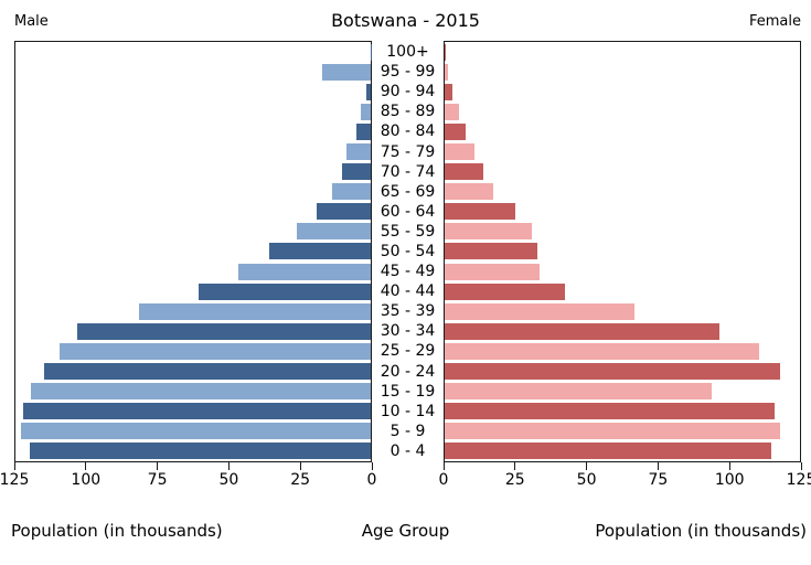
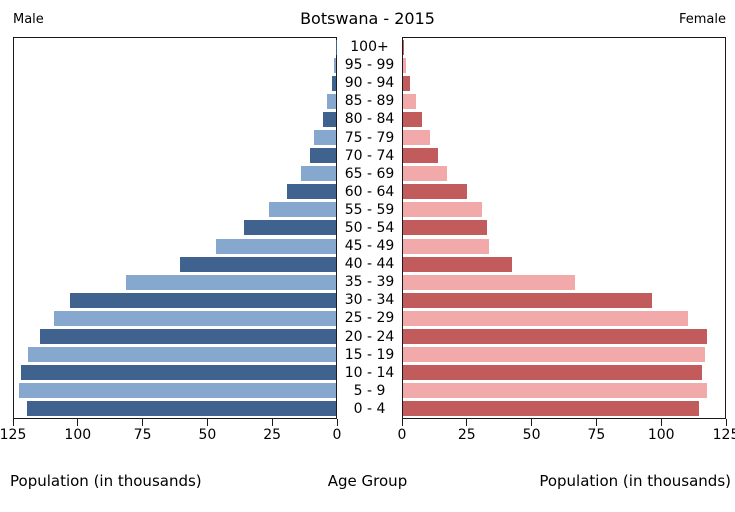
Male/95 - 99: 17 -> 1
Female/15 - 19: 94 -> 117
